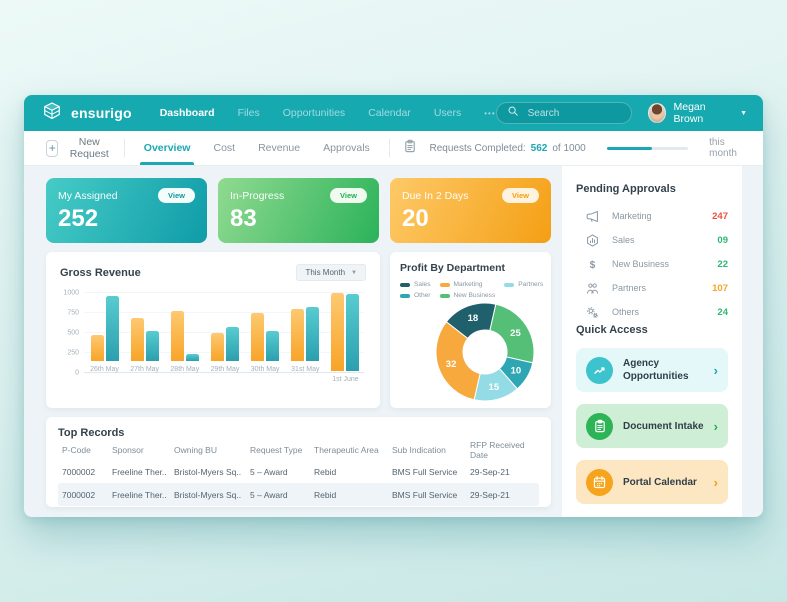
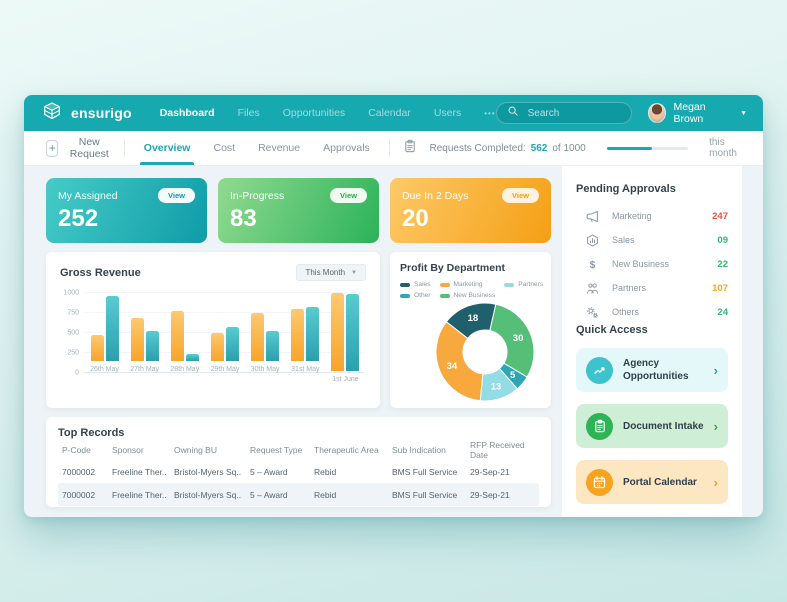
Profit By Department/New Business: 25 -> 30
Profit By Department/Other: 10 -> 5
Profit By Department/Partners: 15 -> 13
Profit By Department/Marketing: 32 -> 34
